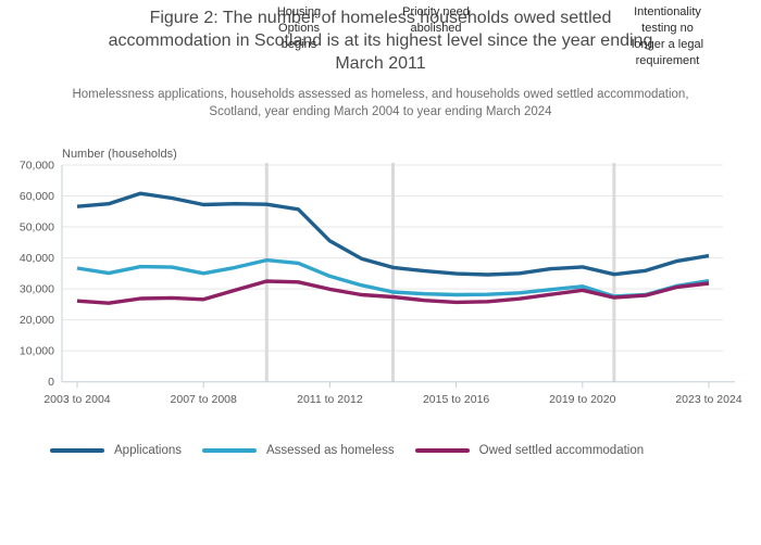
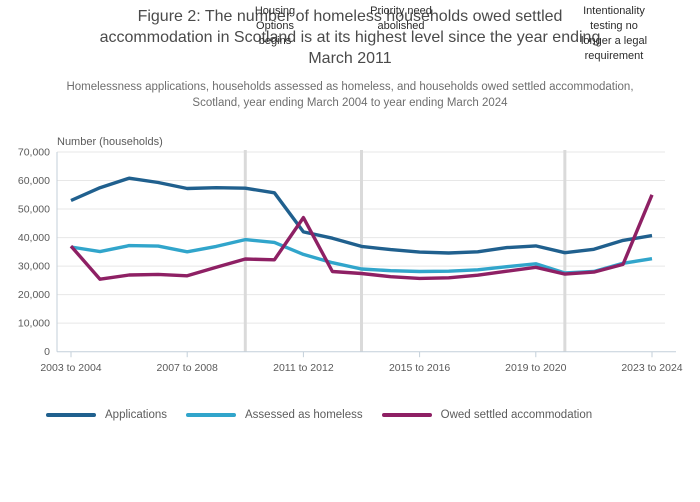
Applications/2003 to 2004: 57000 -> 53000
Owed settled accommodation/2003 to 2004: 26000 -> 37000
Applications/2011 to 2012: 46000 -> 42000
Owed settled accommodation/2011 to 2012: 30000 -> 47000
Owed settled accommodation/2023 to 2024: 32000 -> 55000
